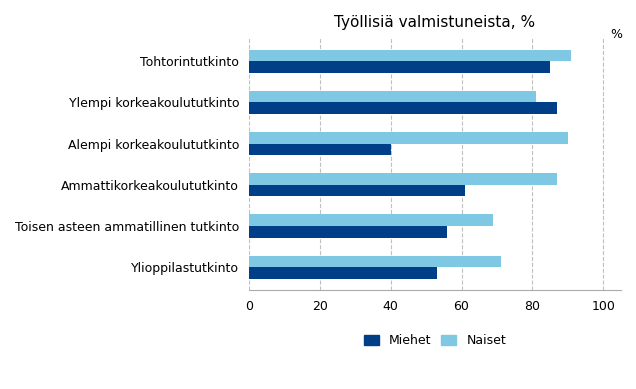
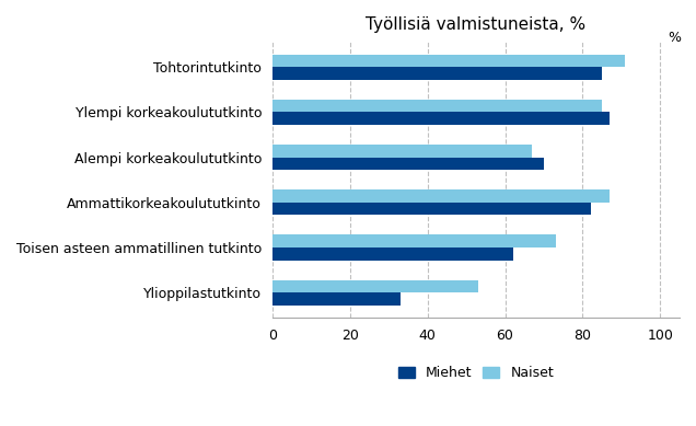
Naiset/Ylempi korkeakoulututkinto: 81 -> 85
Naiset/Alempi korkeakoulututkinto: 90 -> 67
Miehet/Alempi korkeakoulututkinto: 40 -> 70
Miehet/Ammattikorkeakoulututkinto: 61 -> 82
Naiset/Toisen asteen ammatillinen tutkinto: 69 -> 73
Miehet/Toisen asteen ammatillinen tutkinto: 56 -> 62
Naiset/Ylioppilastutkinto: 71 -> 53
Miehet/Ylioppilastutkinto: 53 -> 33
